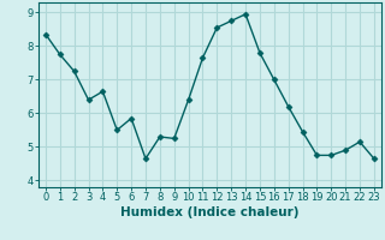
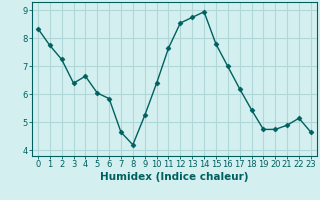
5: 5.50 -> 6.05
8: 5.30 -> 4.20
